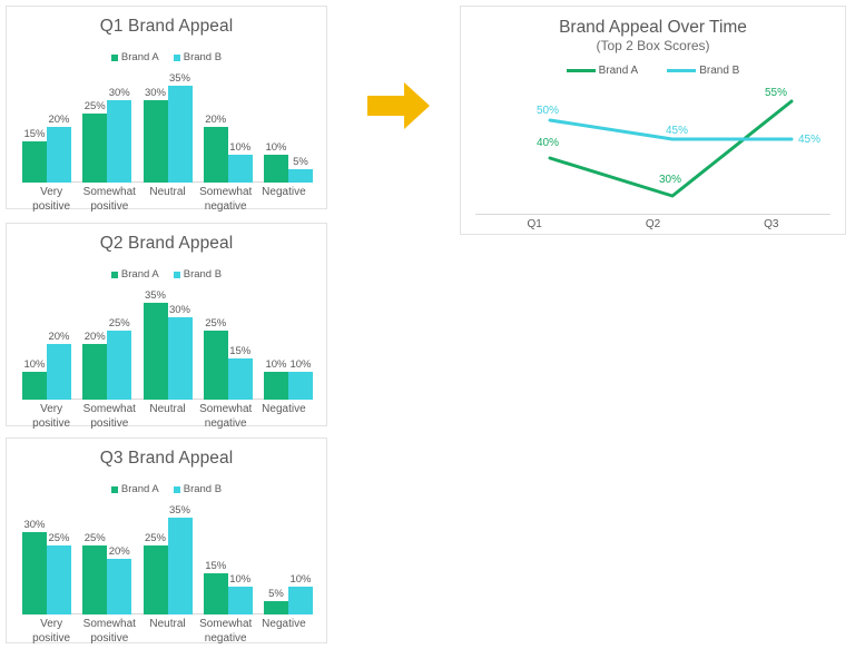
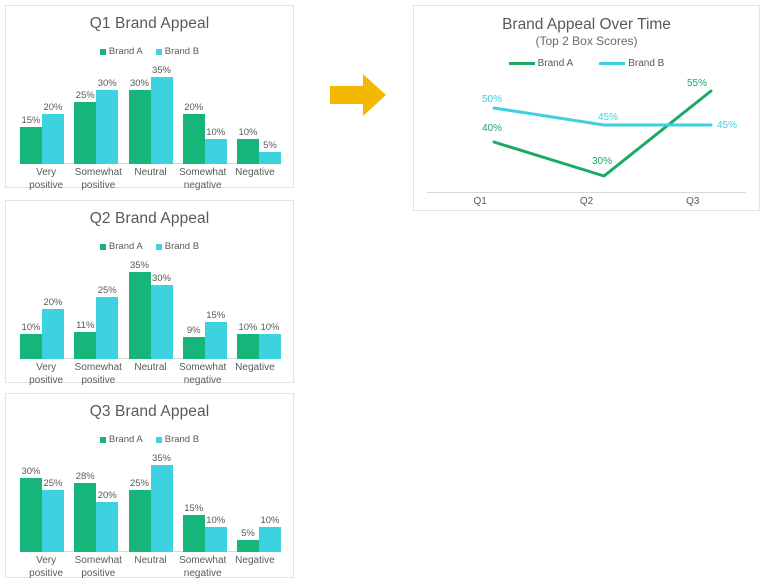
Q2 Brand Appeal/Brand A/Somewhat positive: 20% -> 11%
Q2 Brand Appeal/Brand A/Somewhat negative: 25% -> 9%
Q3 Brand Appeal/Brand A/Somewhat positive: 25% -> 28%
